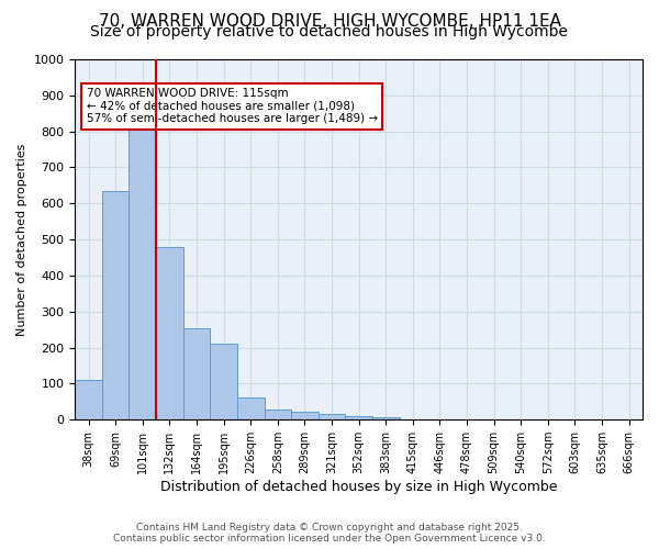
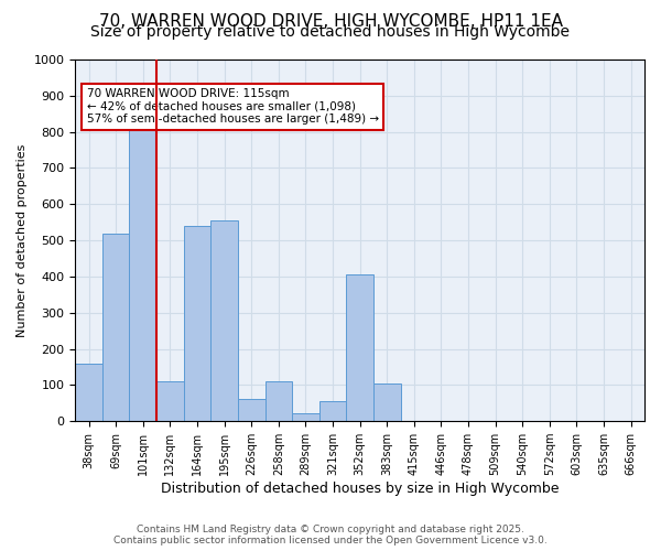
38sqm: 110 -> 160
69sqm: 635 -> 520
132sqm: 480 -> 110
164sqm: 255 -> 540
195sqm: 210 -> 555
258sqm: 27 -> 110
321sqm: 15 -> 55
352sqm: 10 -> 405
383sqm: 8 -> 105
